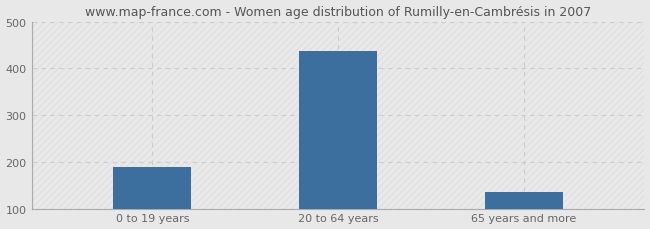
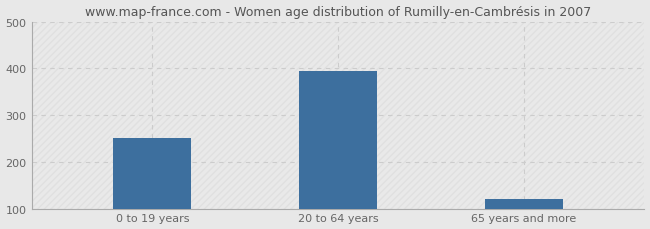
0 to 19 years: 188 -> 250
20 to 64 years: 436 -> 395
65 years and more: 135 -> 120
